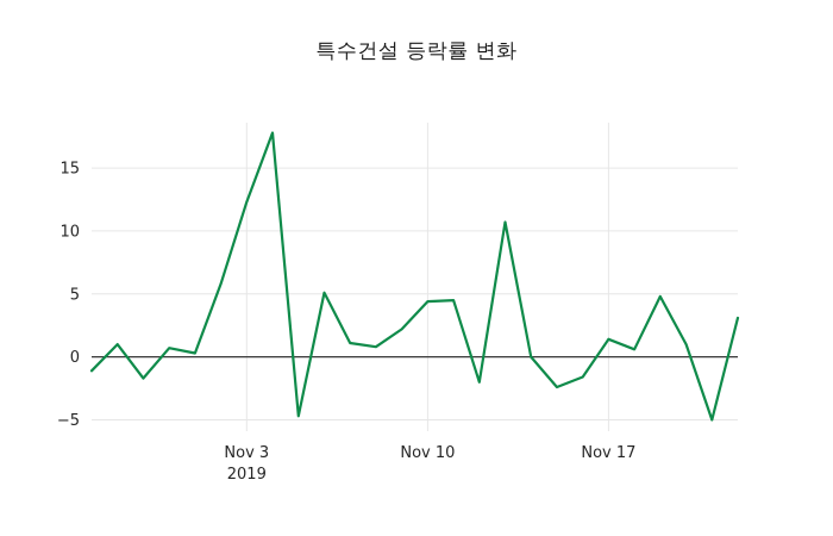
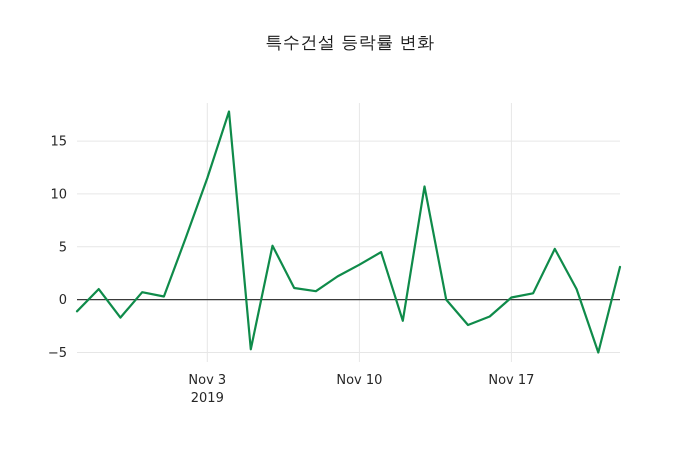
Nov 3: 12.3 -> 11.5
Nov 10: 4.4 -> 3.3
Nov 17: 1.4 -> 0.2
